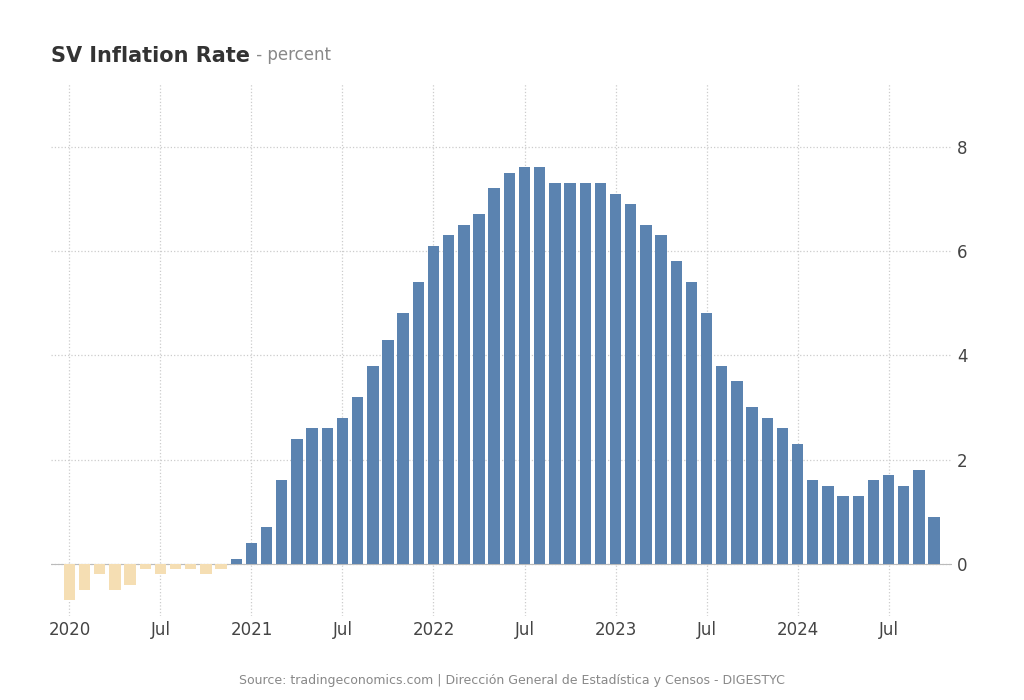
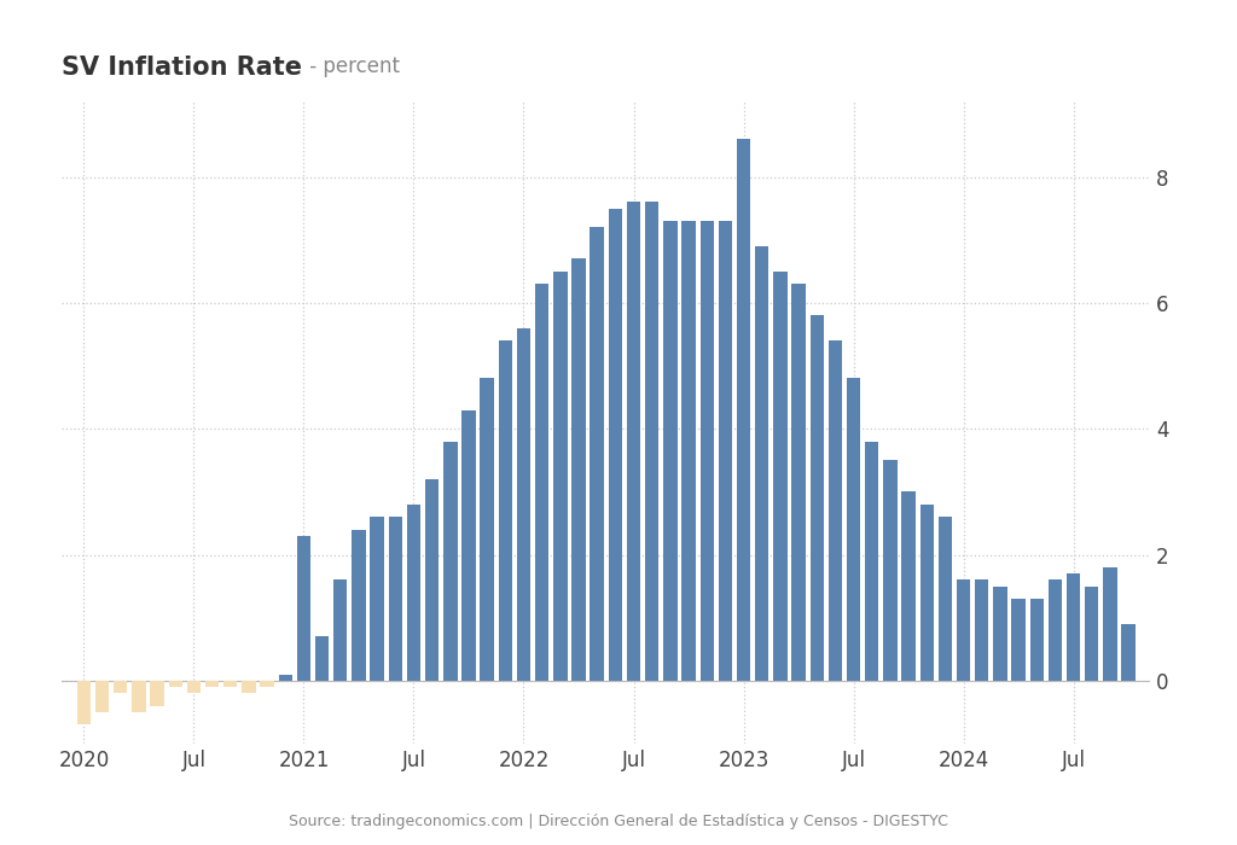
2021: 0.4 -> 2.3
2022: 6.1 -> 5.6
2023: 7.1 -> 8.6
2024: 2.3 -> 1.6
